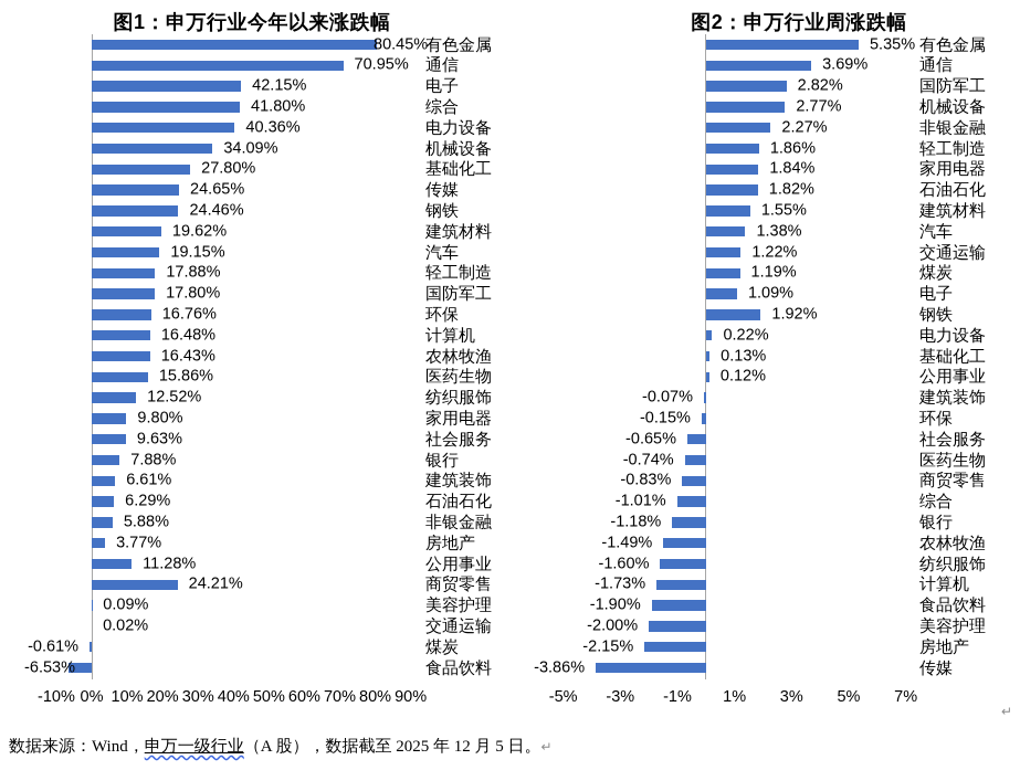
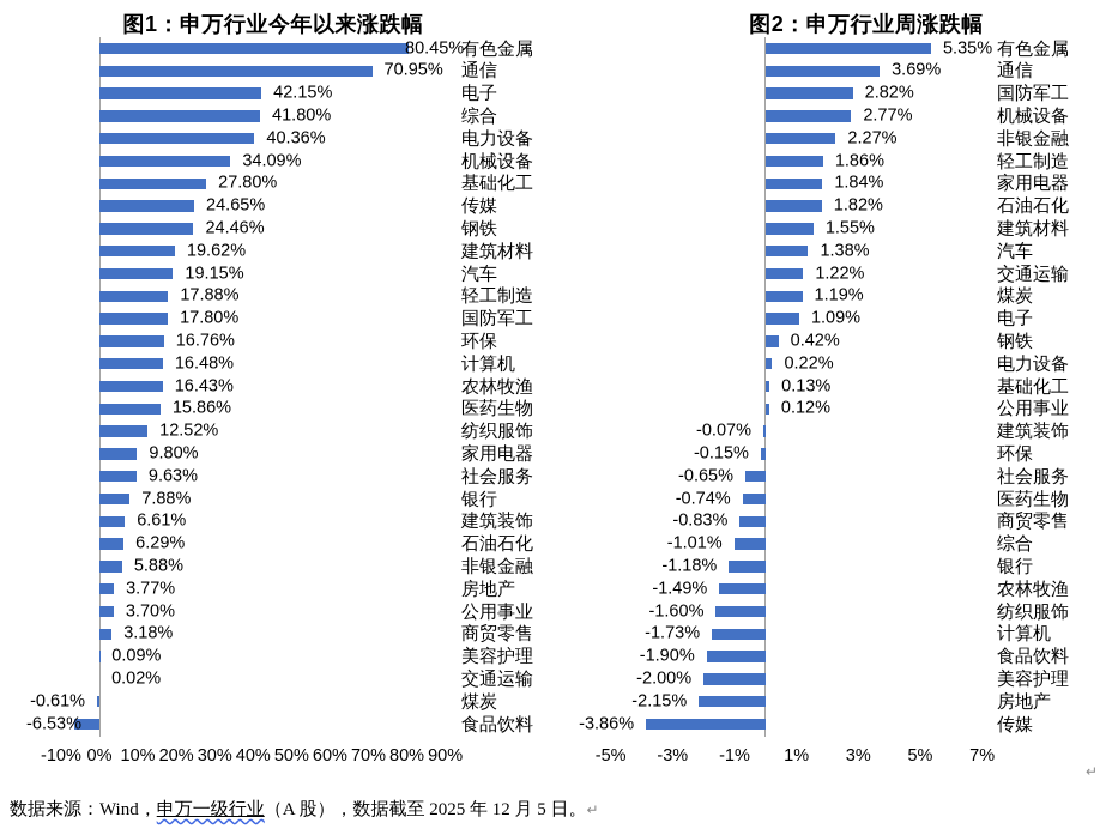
图1：申万行业今年以来涨跌幅/公用事业: 11.28% -> 3.70%
图1：申万行业今年以来涨跌幅/商贸零售: 24.21% -> 3.18%
图2：申万行业周涨跌幅/钢铁: 1.92% -> 0.42%
